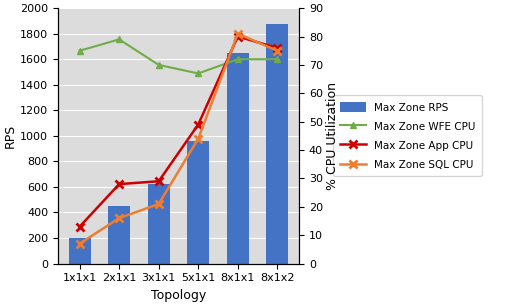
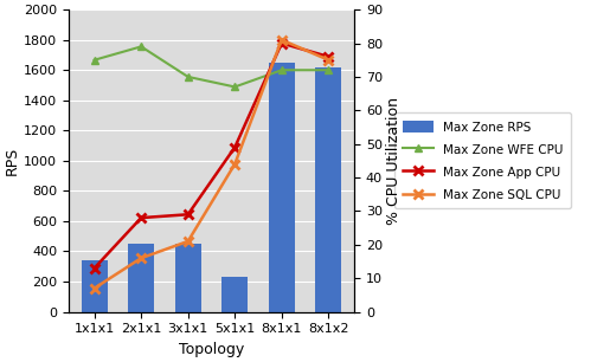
Max Zone RPS/1x1x1: 200 -> 340
Max Zone RPS/3x1x1: 620 -> 450
Max Zone RPS/5x1x1: 960 -> 230
Max Zone RPS/8x1x2: 1880 -> 1620
